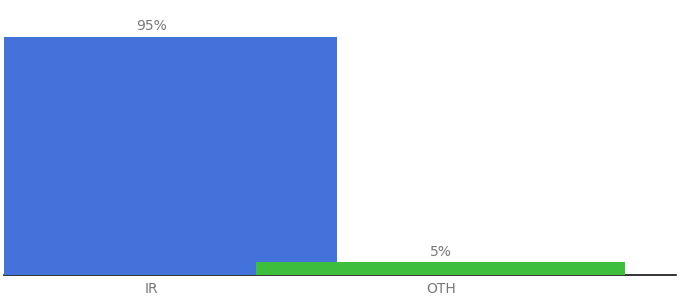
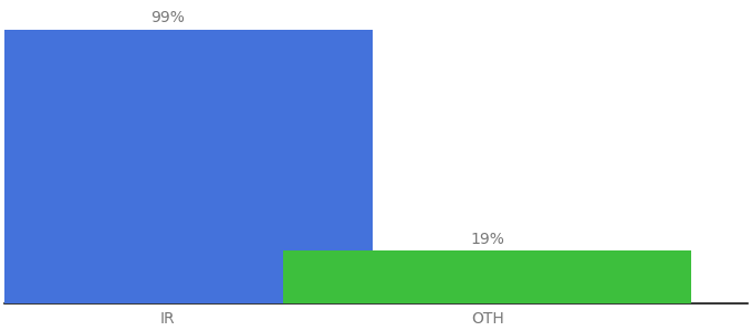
IR: 95% -> 99%
OTH: 5% -> 19%
